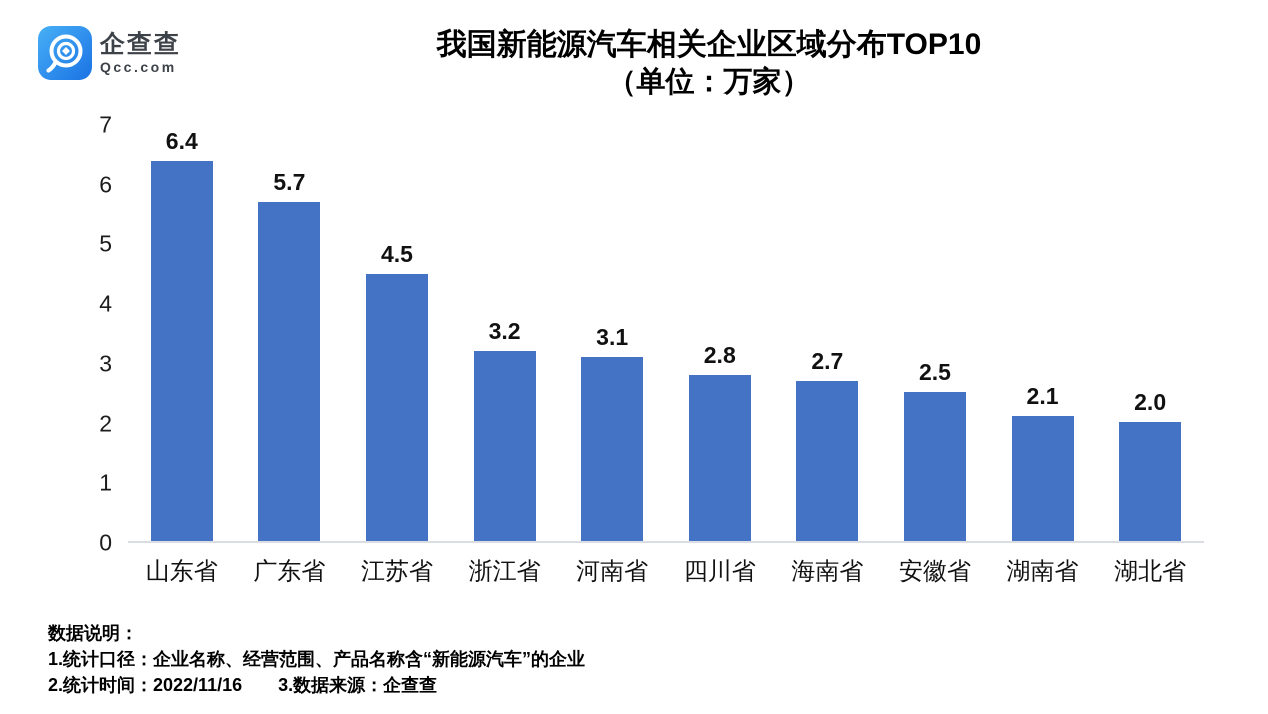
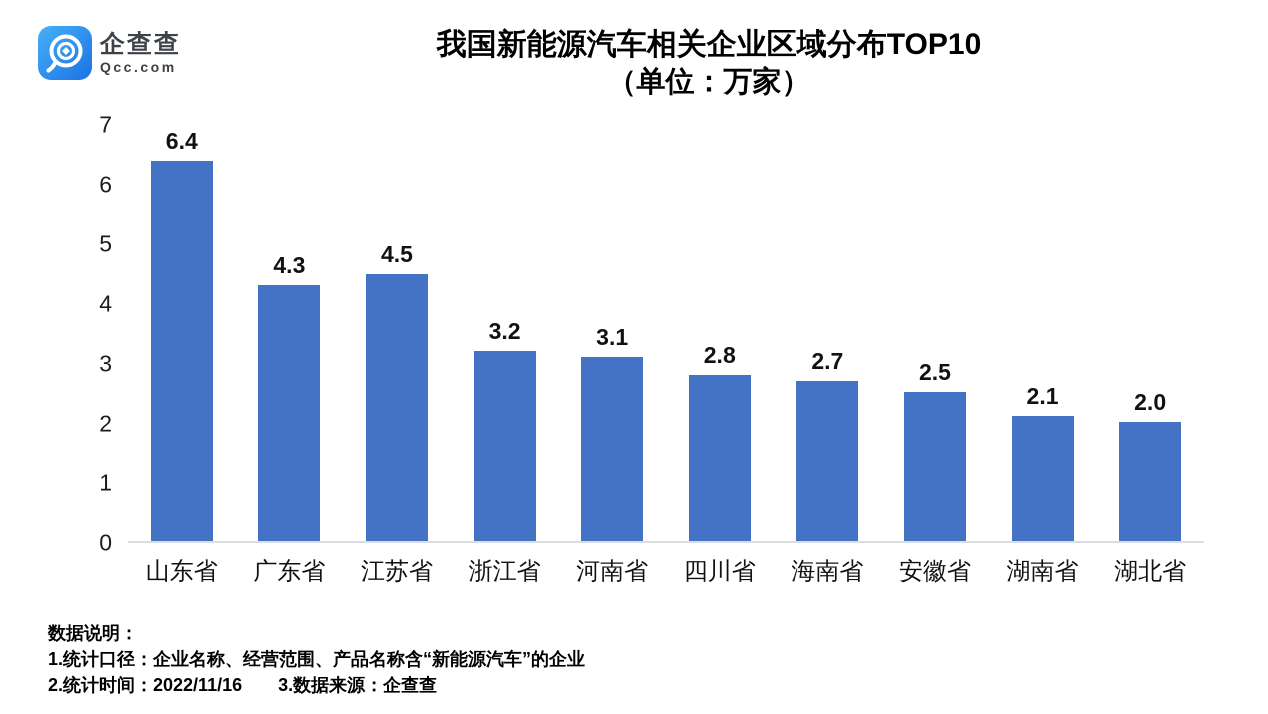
广东省: 5.7 -> 4.3
